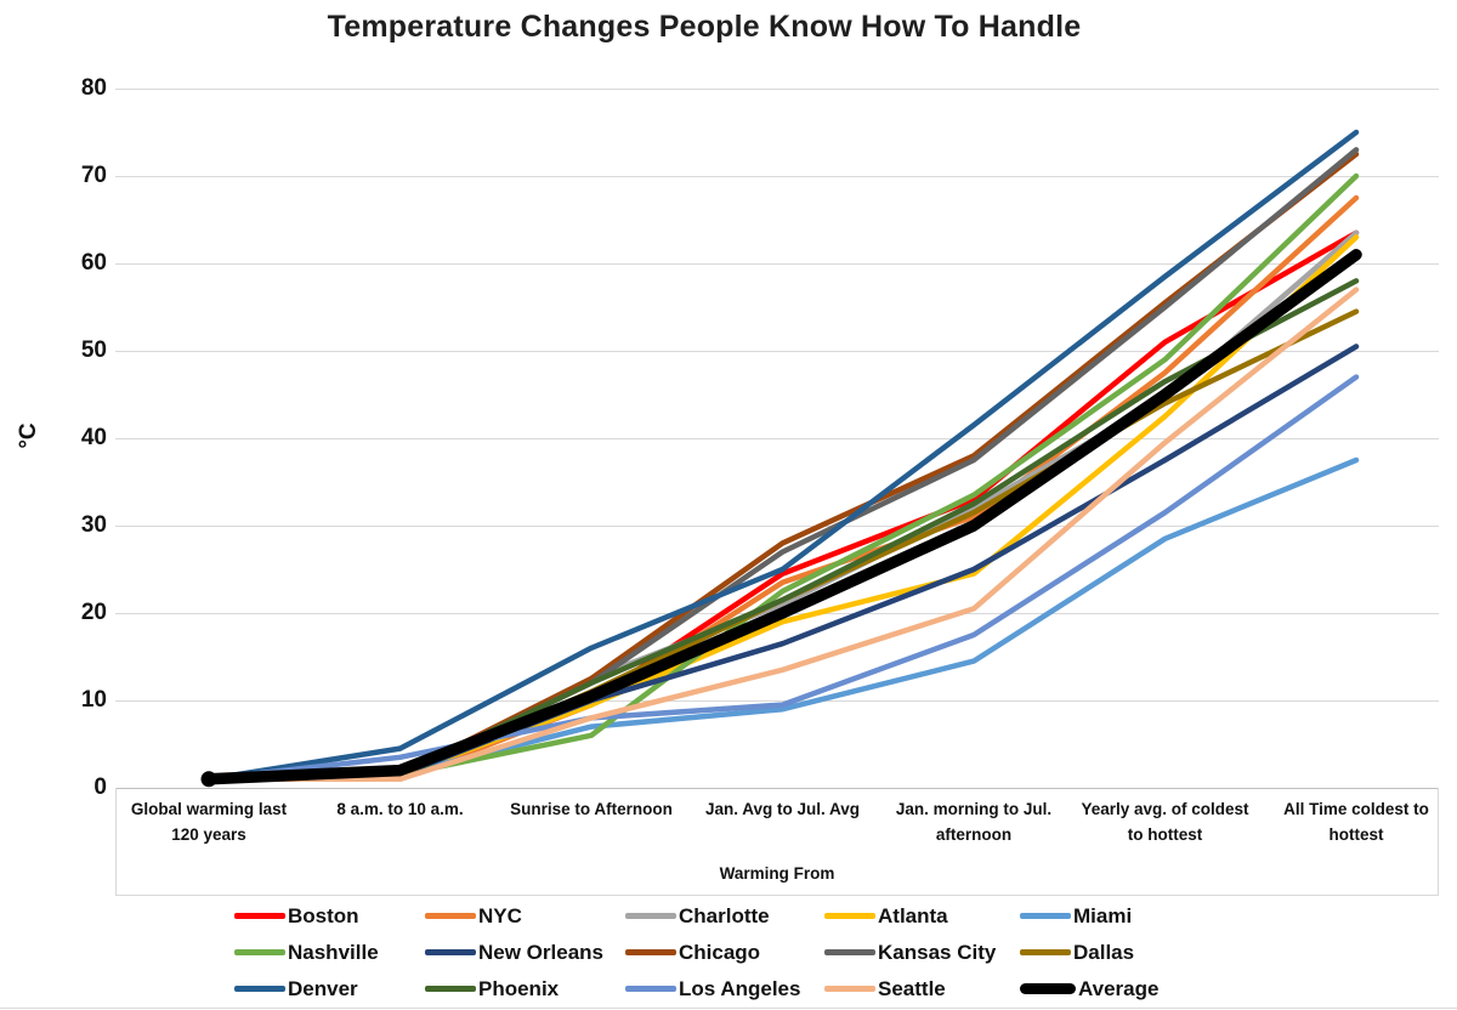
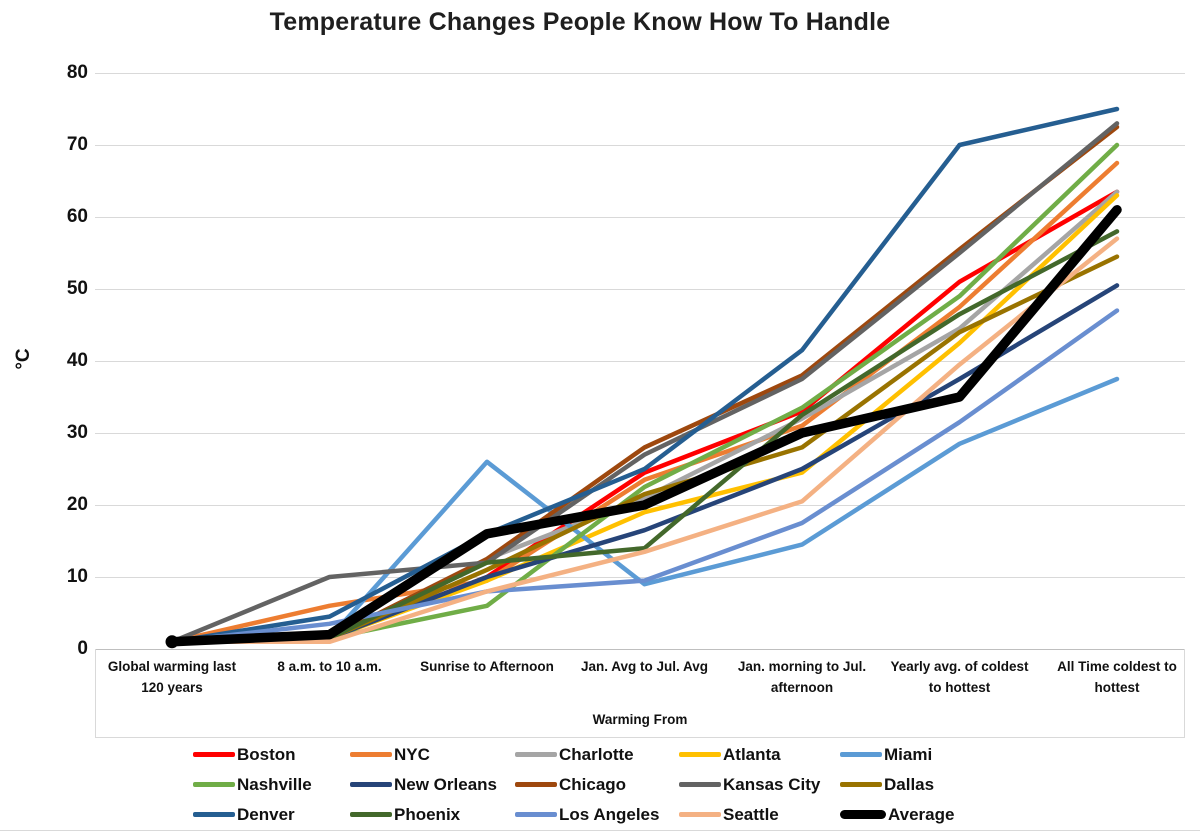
NYC/8 a.m. to 10 a.m.: 1 -> 6
Kansas City/8 a.m. to 10 a.m.: 2 -> 10
Miami/Sunrise to Afternoon: 7 -> 26
Average/Sunrise to Afternoon: 10 -> 16
Phoenix/Jan. Avg to Jul. Avg: 22 -> 14
Dallas/Jan. morning to Jul. afternoon: 32 -> 28
Denver/Yearly avg. of coldest to hottest: 58 -> 70
Average/Yearly avg. of coldest to hottest: 45 -> 35
